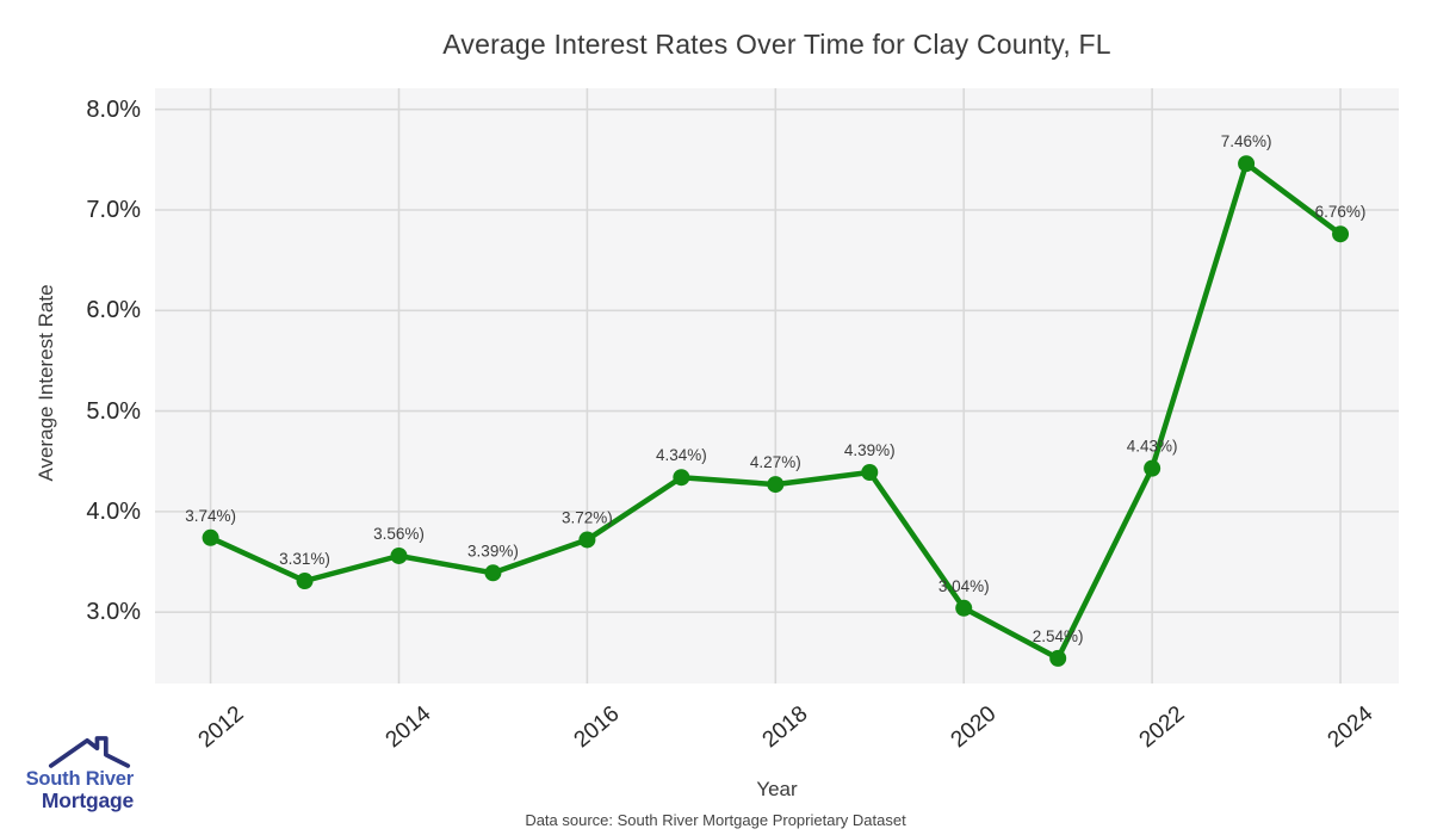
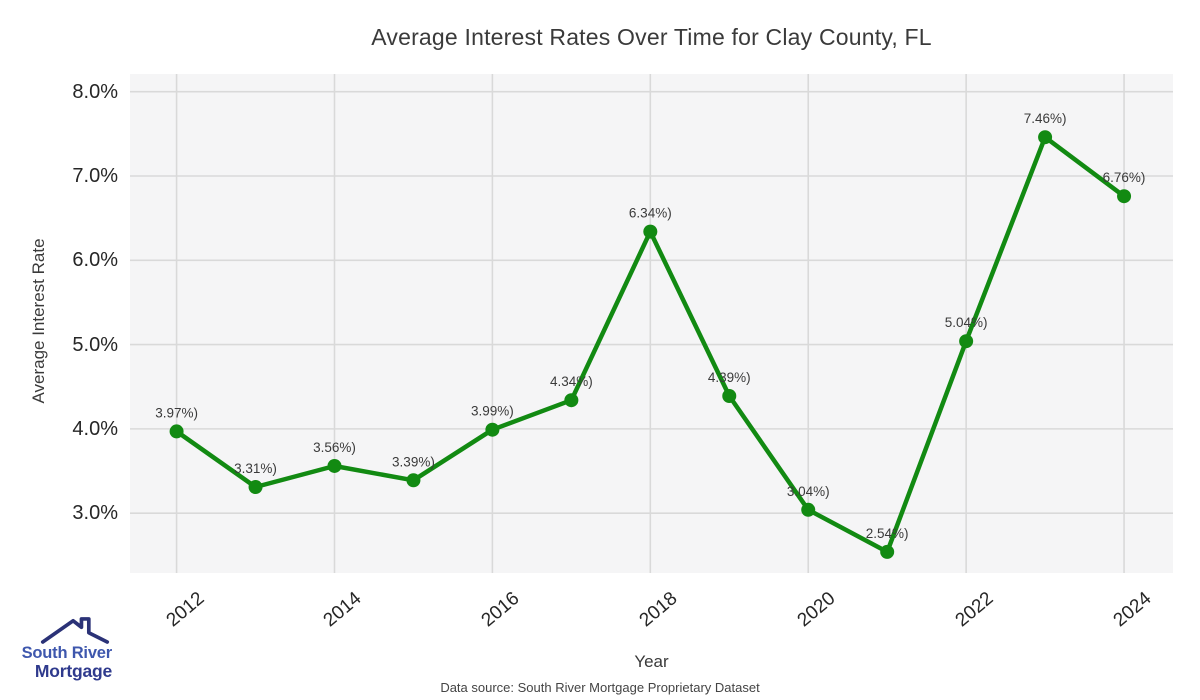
2012: 3.74% -> 3.97%
2016: 3.72% -> 3.99%
2018: 4.27% -> 6.34%
2022: 4.43% -> 5.04%
